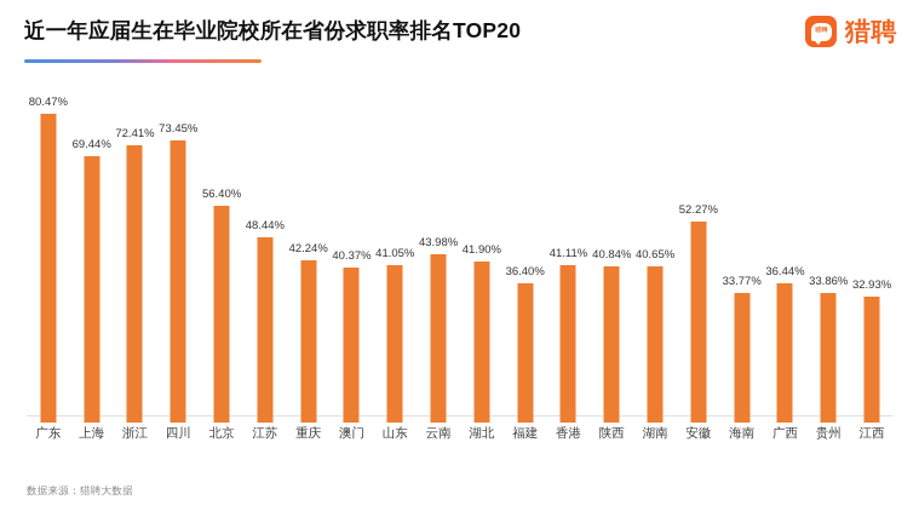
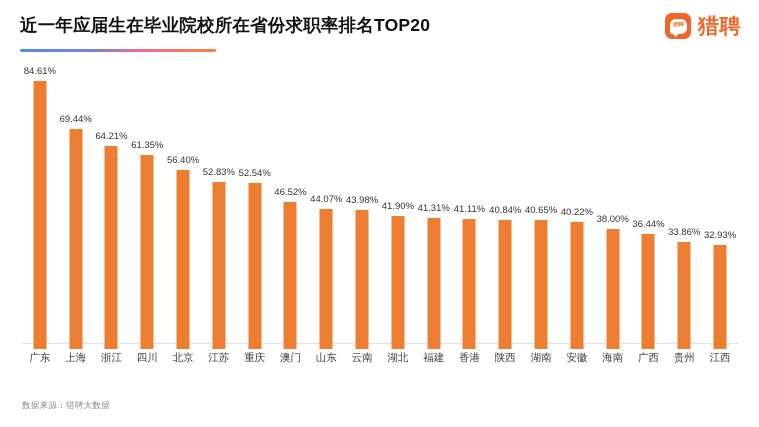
广东: 80.47% -> 84.61%
浙江: 72.41% -> 64.21%
四川: 73.45% -> 61.35%
江苏: 48.44% -> 52.83%
重庆: 42.24% -> 52.54%
澳门: 40.37% -> 46.52%
山东: 41.05% -> 44.07%
福建: 36.40% -> 41.31%
安徽: 52.27% -> 40.22%
海南: 33.77% -> 38.00%
